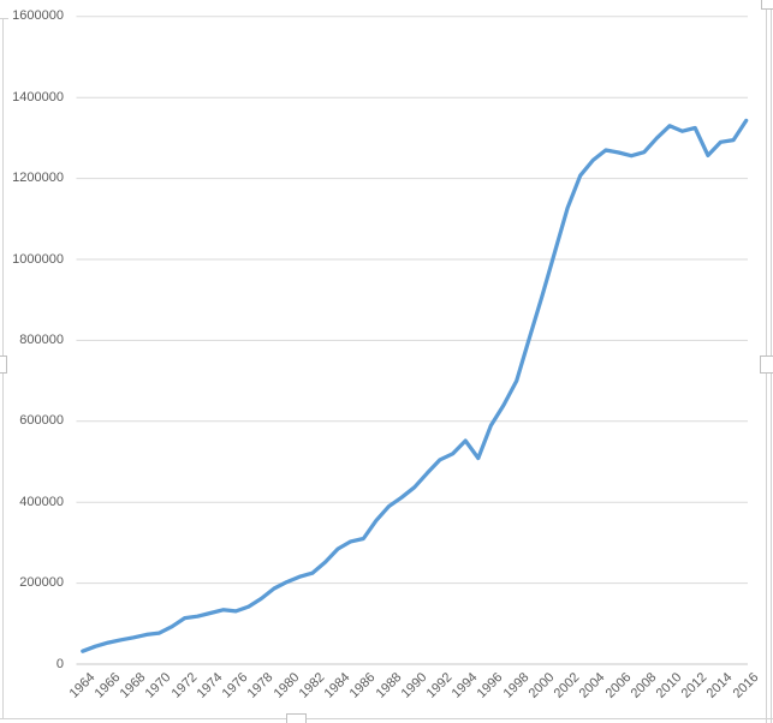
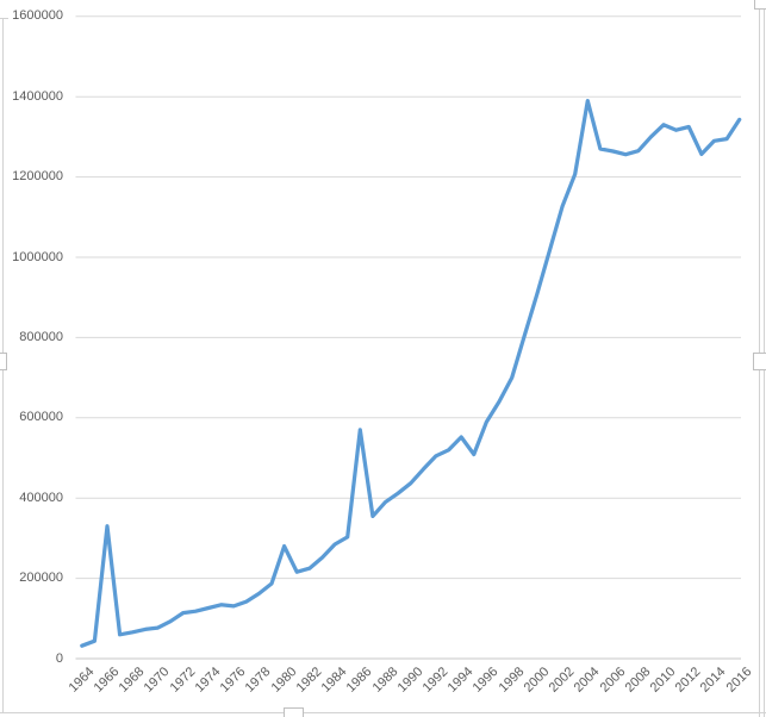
1966: 50000 -> 330000
1980: 200000 -> 280000
1986: 310000 -> 570000
2004: 1240000 -> 1390000
